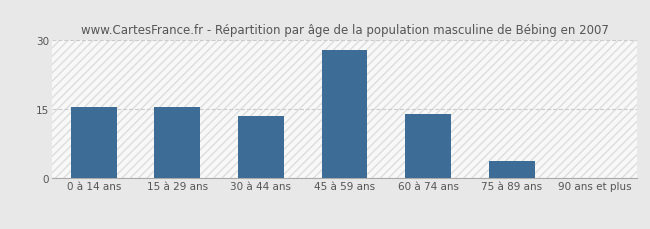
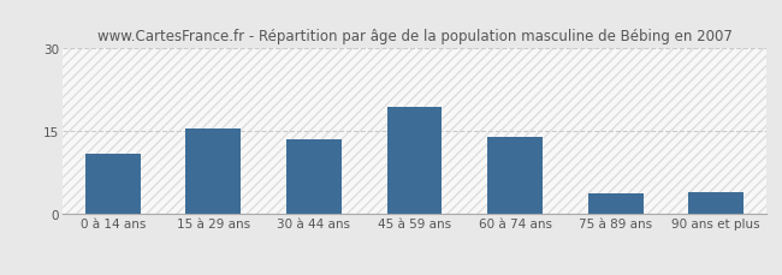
0 à 14 ans: 15.5 -> 11.0
45 à 59 ans: 28.0 -> 19.5
90 ans et plus: 0.1 -> 4.0
